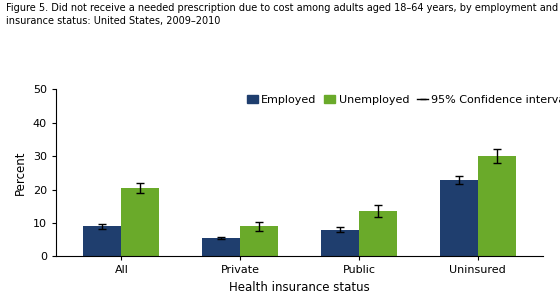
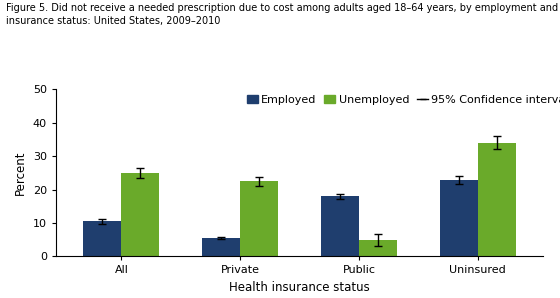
Employed/All: 9.0 -> 10.5
Unemployed/All: 20.5 -> 25.0
Unemployed/Private: 9.0 -> 22.5
Employed/Public: 8.0 -> 18.0
Unemployed/Public: 13.5 -> 5.0
Unemployed/Uninsured: 30.0 -> 34.0
